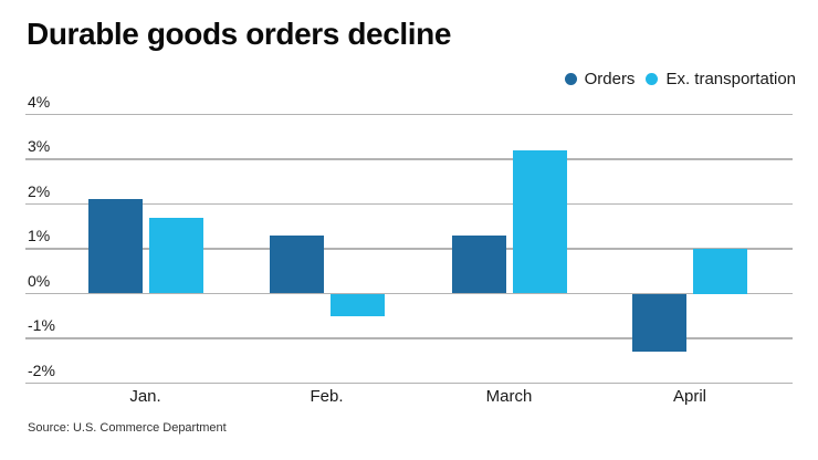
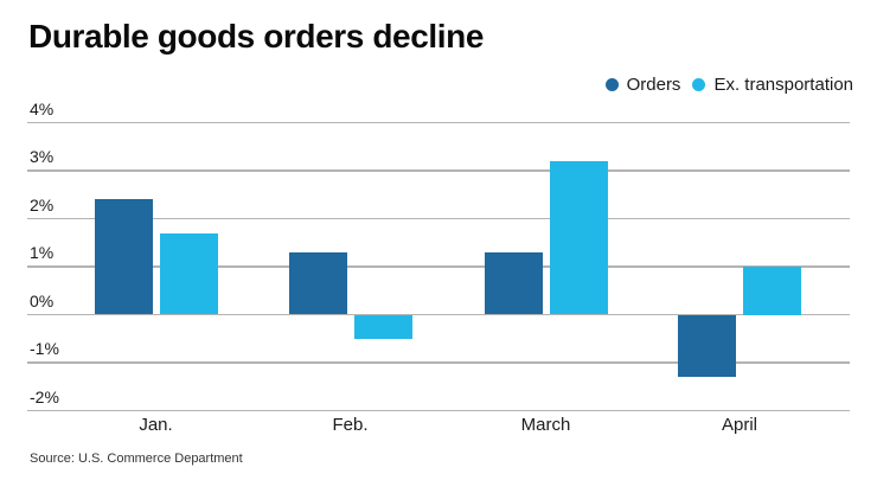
Orders/Jan.: 2.1% -> 2.4%
